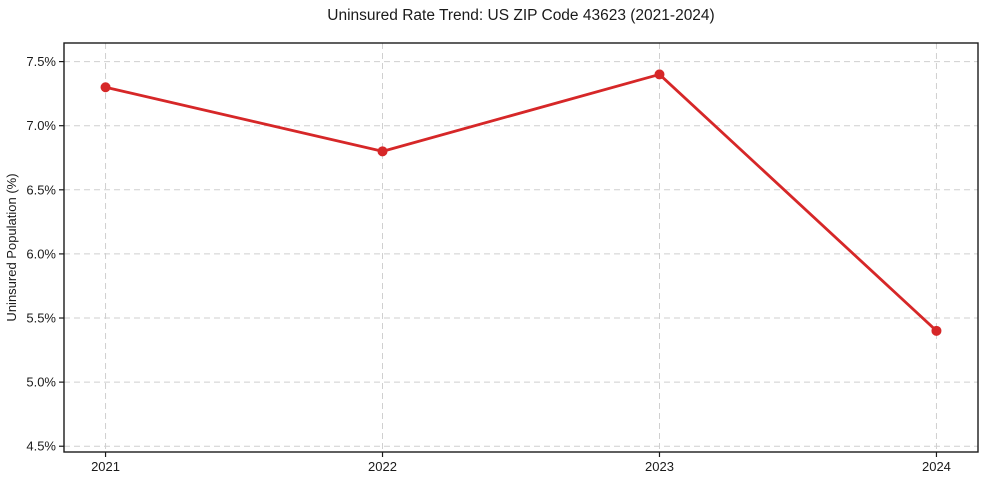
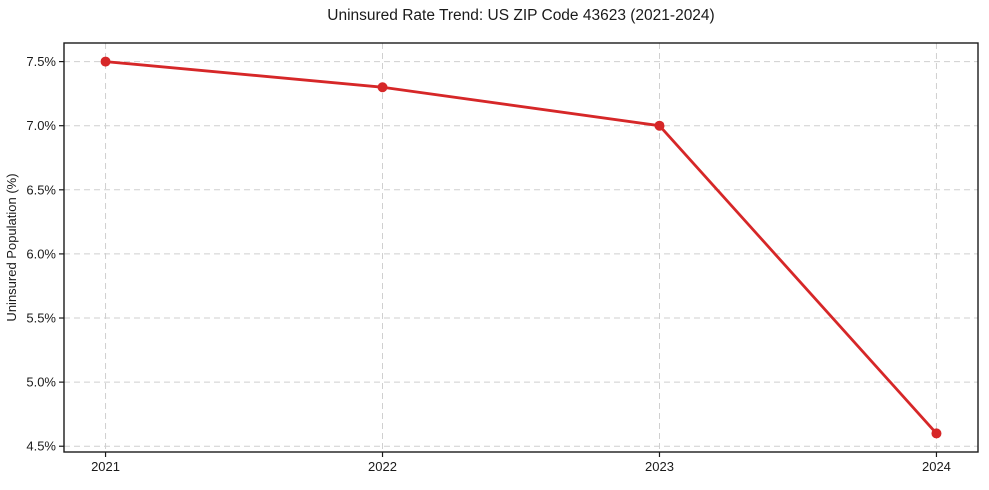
2021: 7.3% -> 7.5%
2022: 6.8% -> 7.3%
2023: 7.4% -> 7.0%
2024: 5.4% -> 4.6%
